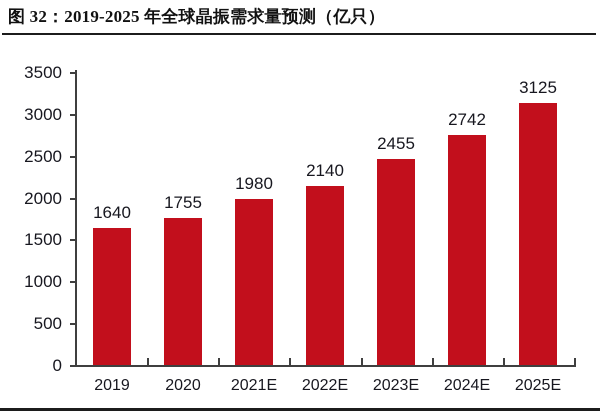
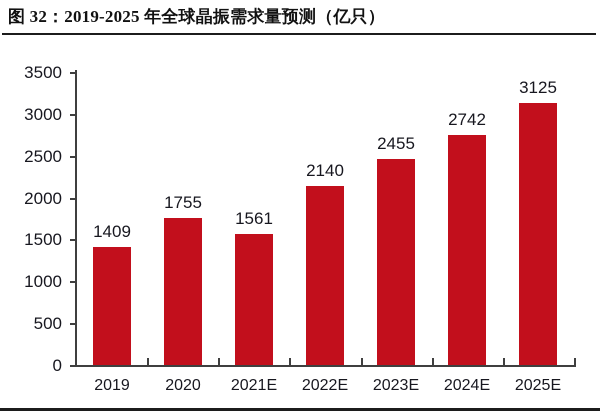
2019: 1640 -> 1409
2021E: 1980 -> 1561
